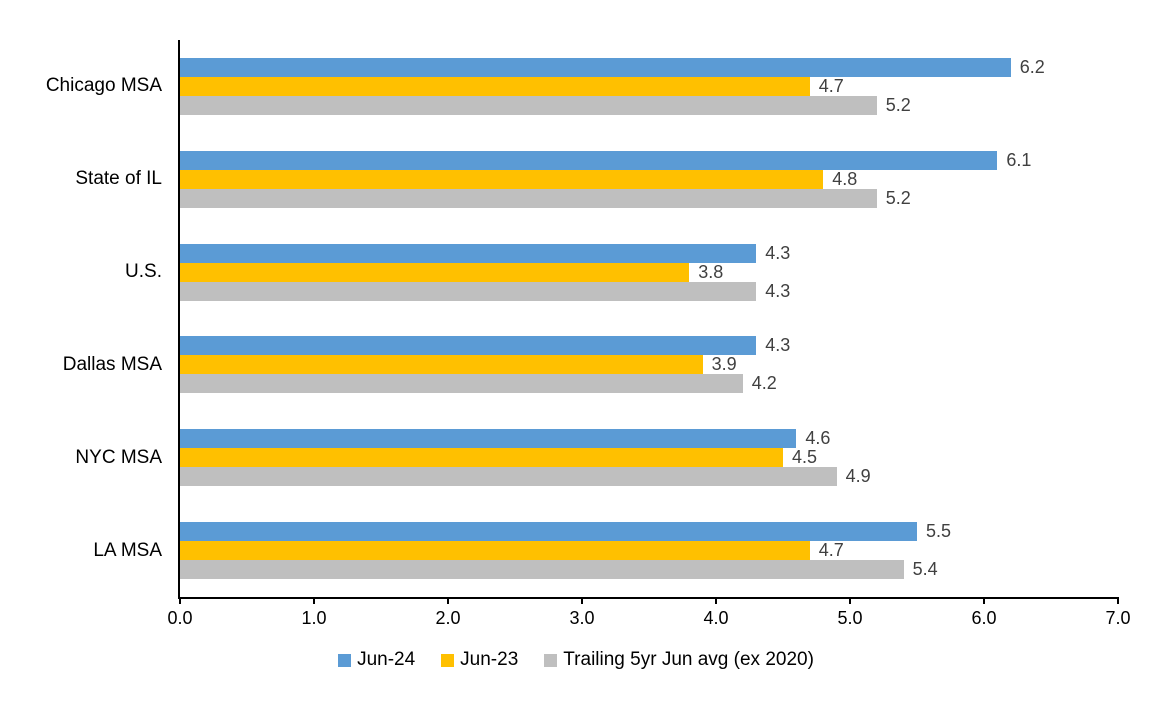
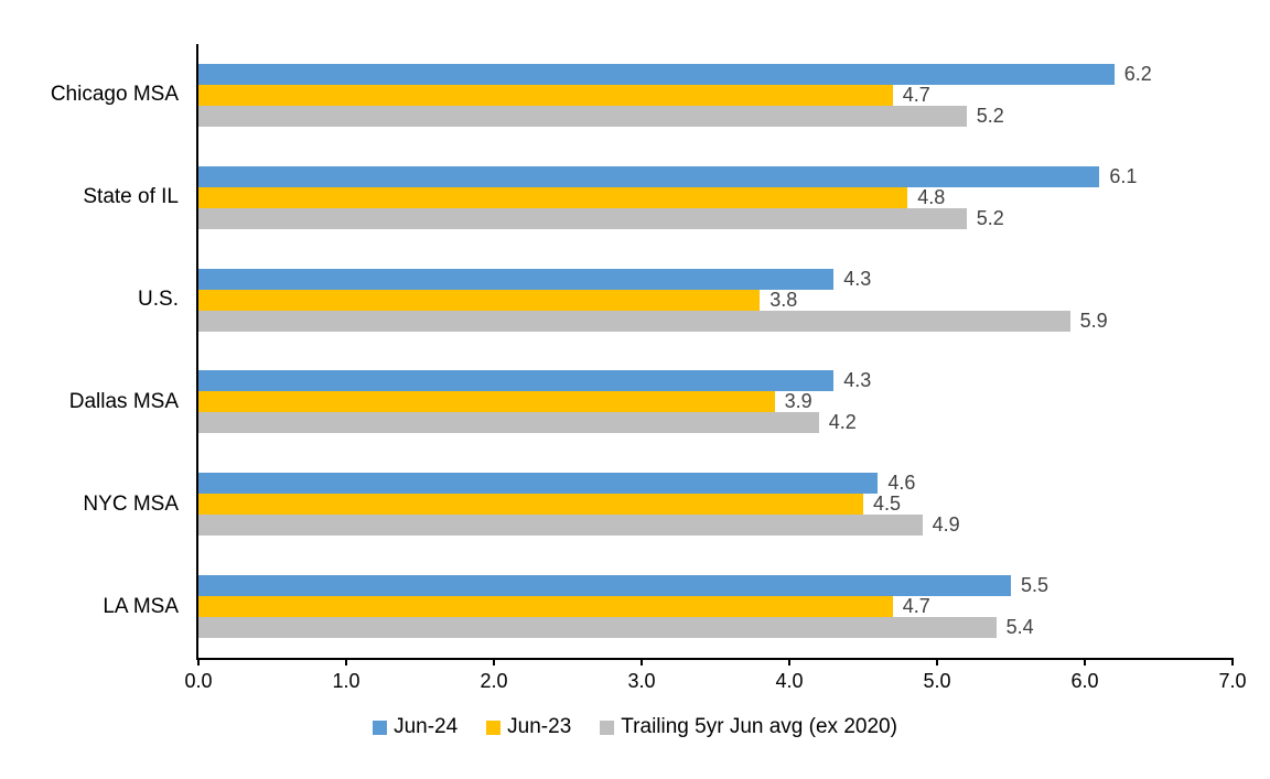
Trailing 5yr Jun avg (ex 2020)/U.S.: 4.3 -> 5.9
